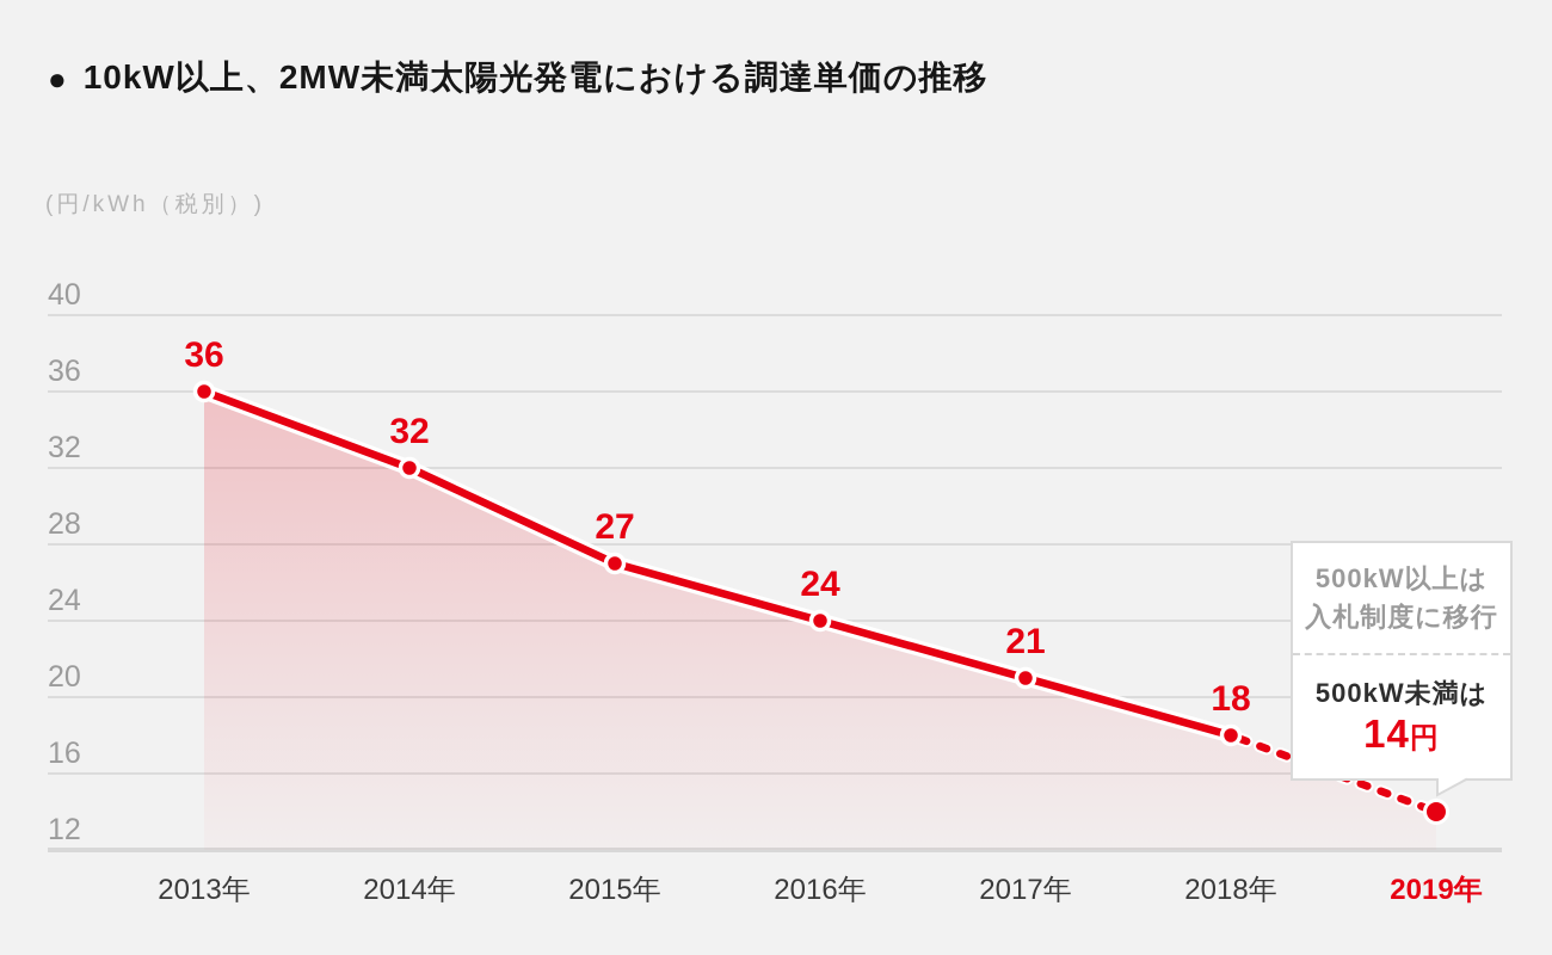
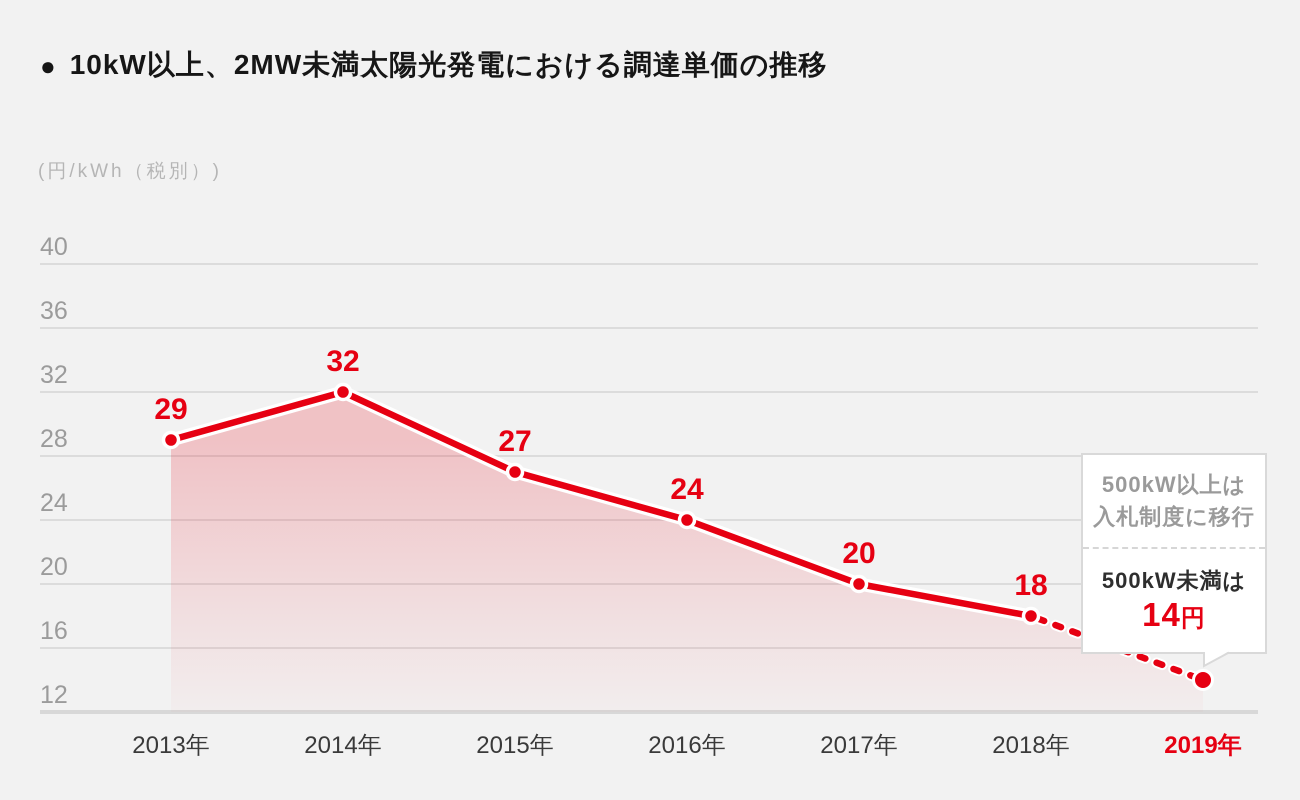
2013年: 36 -> 29
2017年: 21 -> 20
